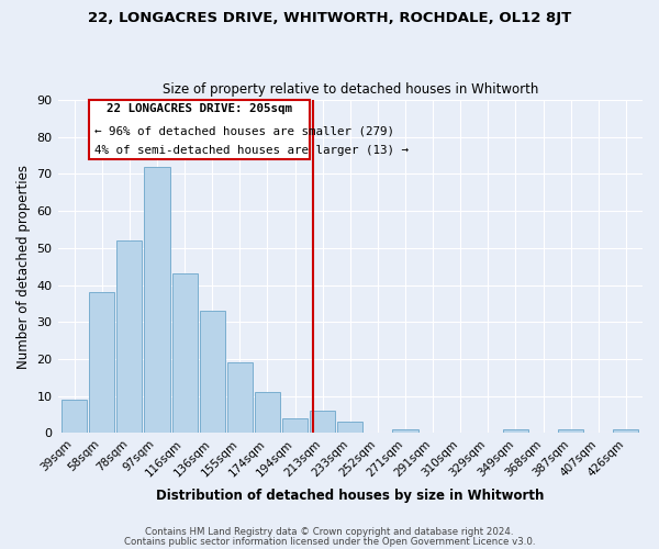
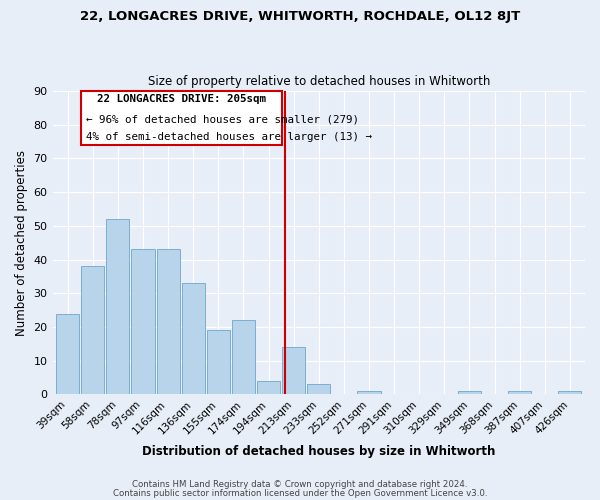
39sqm: 9 -> 24
97sqm: 72 -> 43
174sqm: 11 -> 22
213sqm: 6 -> 14
